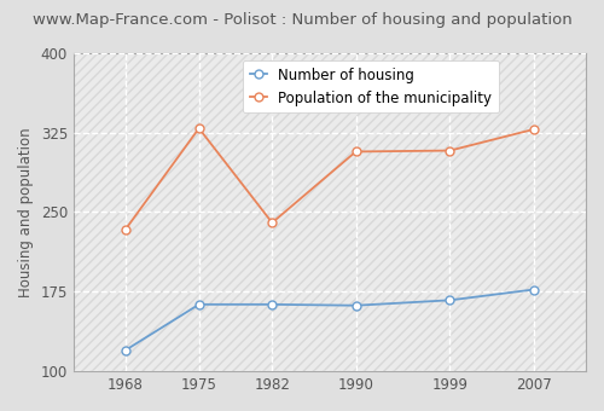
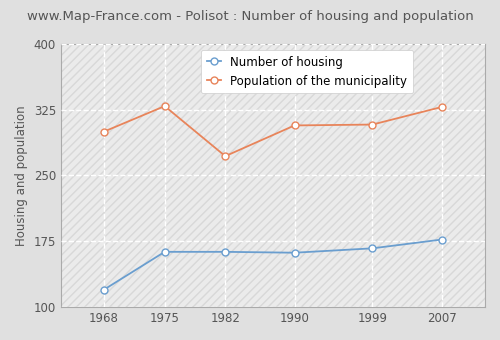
Population of the municipality/1968: 234 -> 300
Population of the municipality/1982: 240 -> 272
